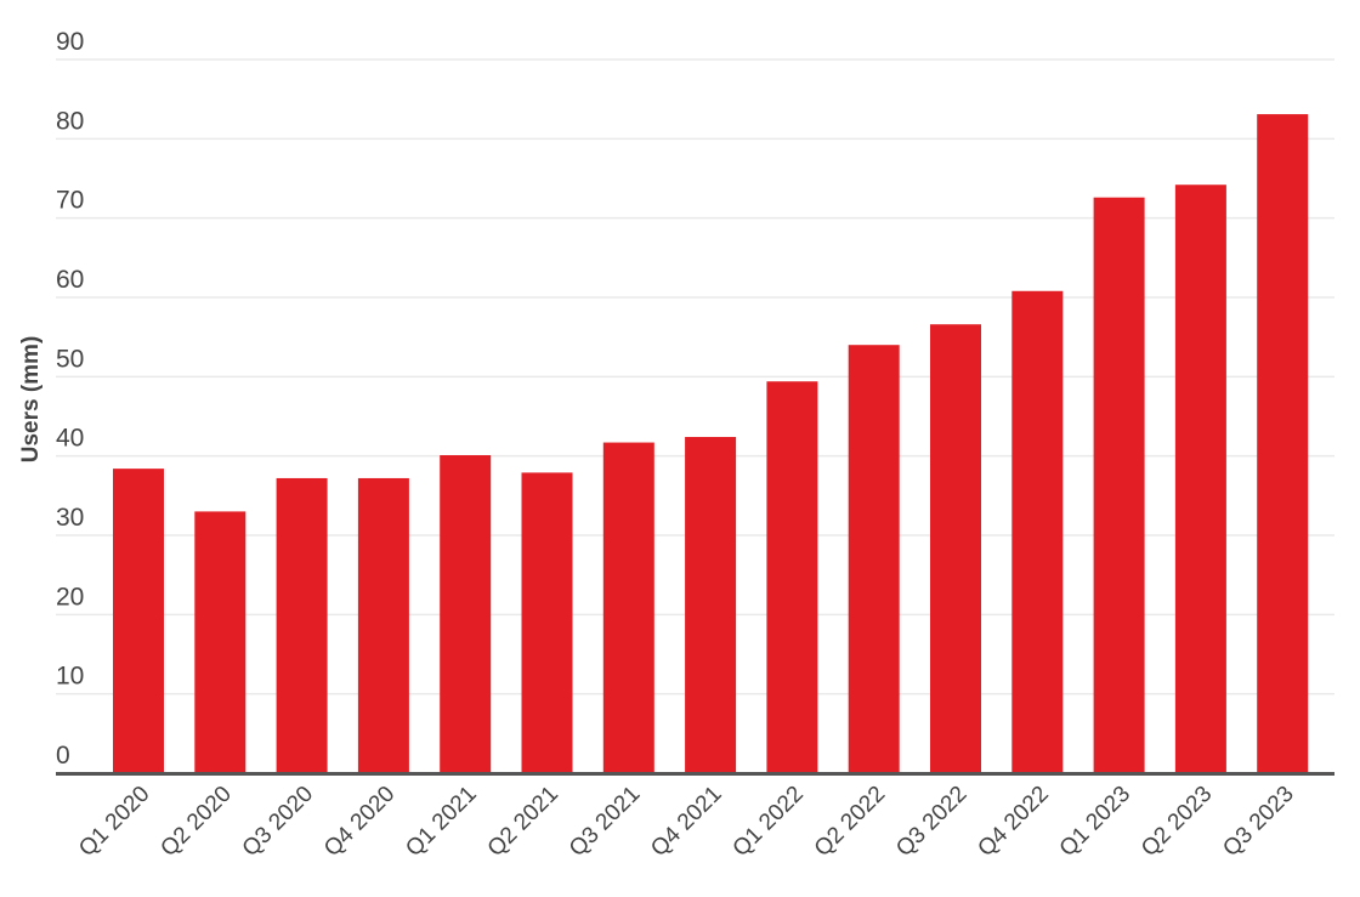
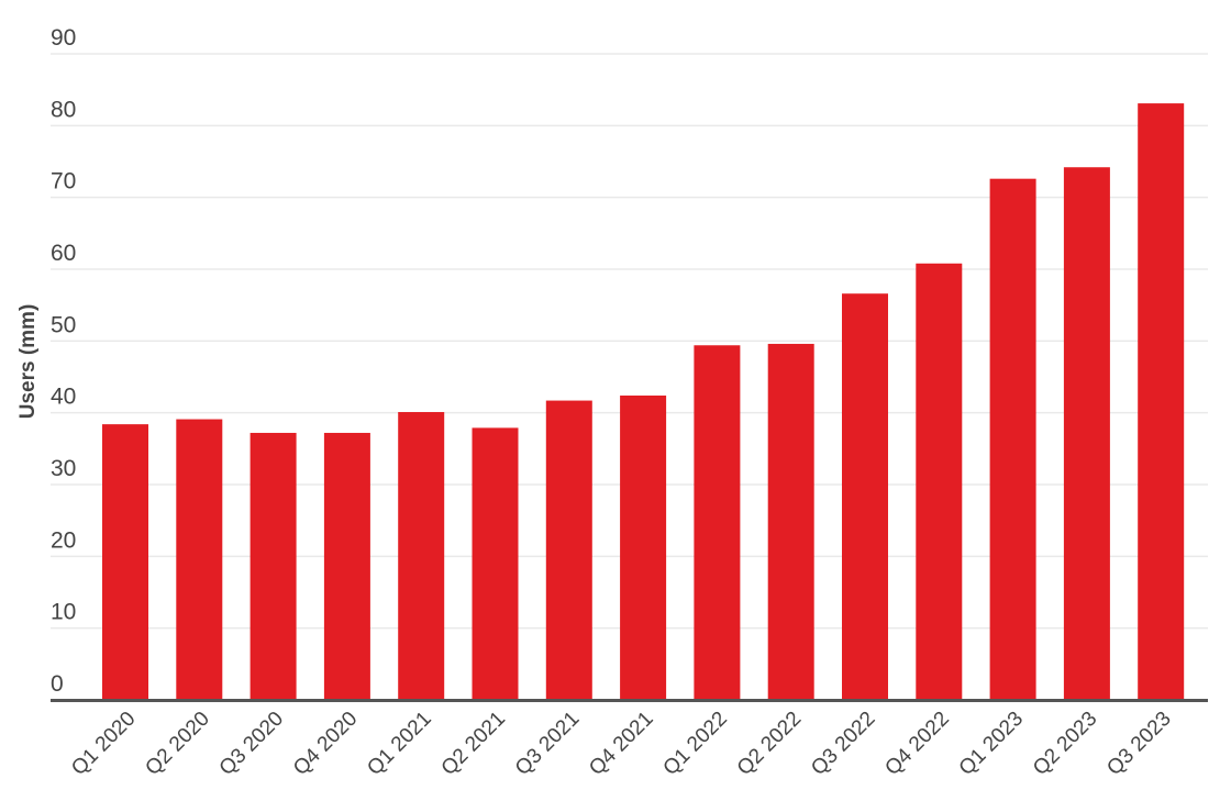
Q2 2020: 33 -> 39
Q2 2022: 54 -> 50
